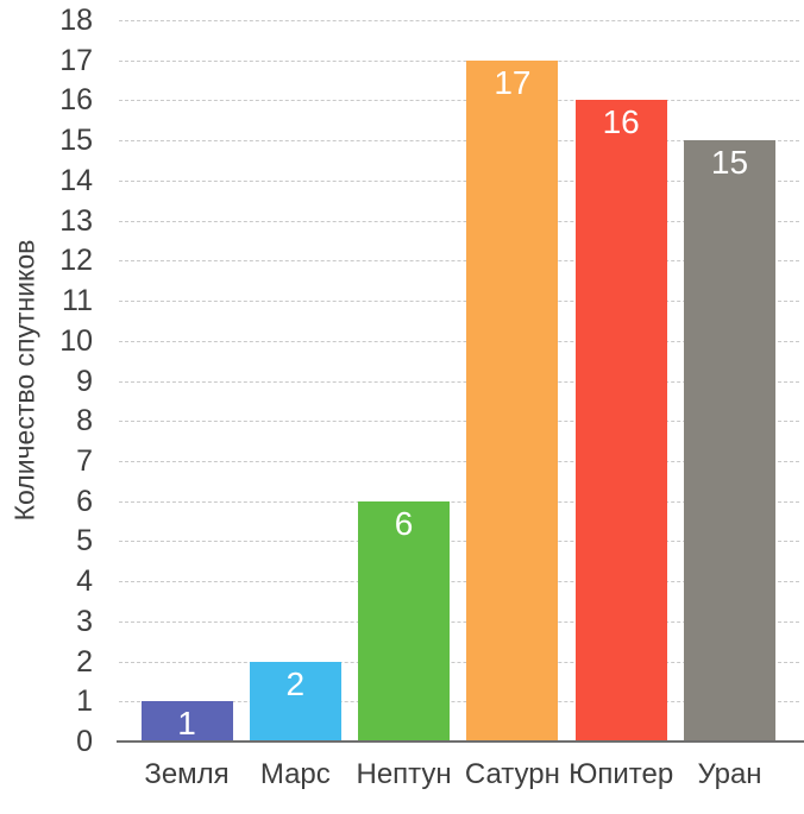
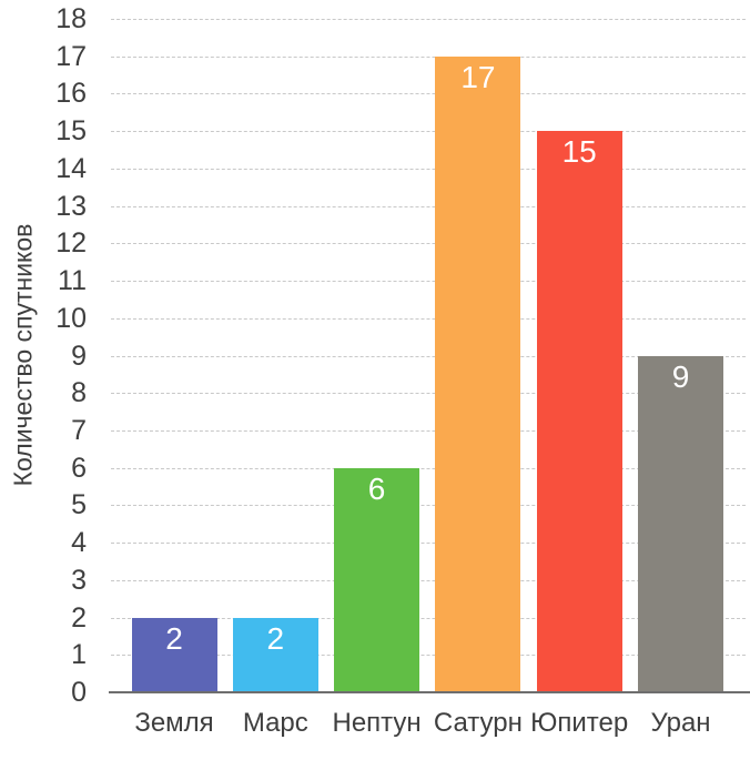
Земля: 1 -> 2
Юпитер: 16 -> 15
Уран: 15 -> 9
